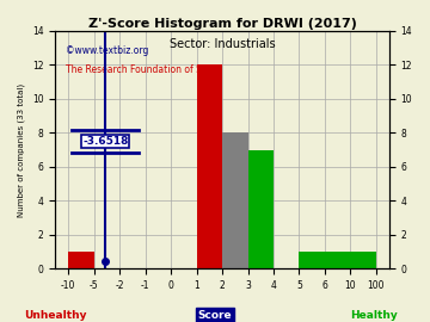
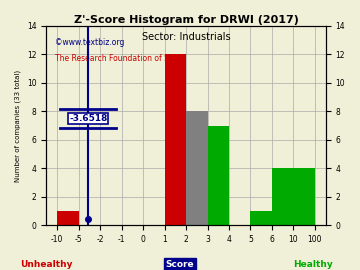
10: 1 -> 4
